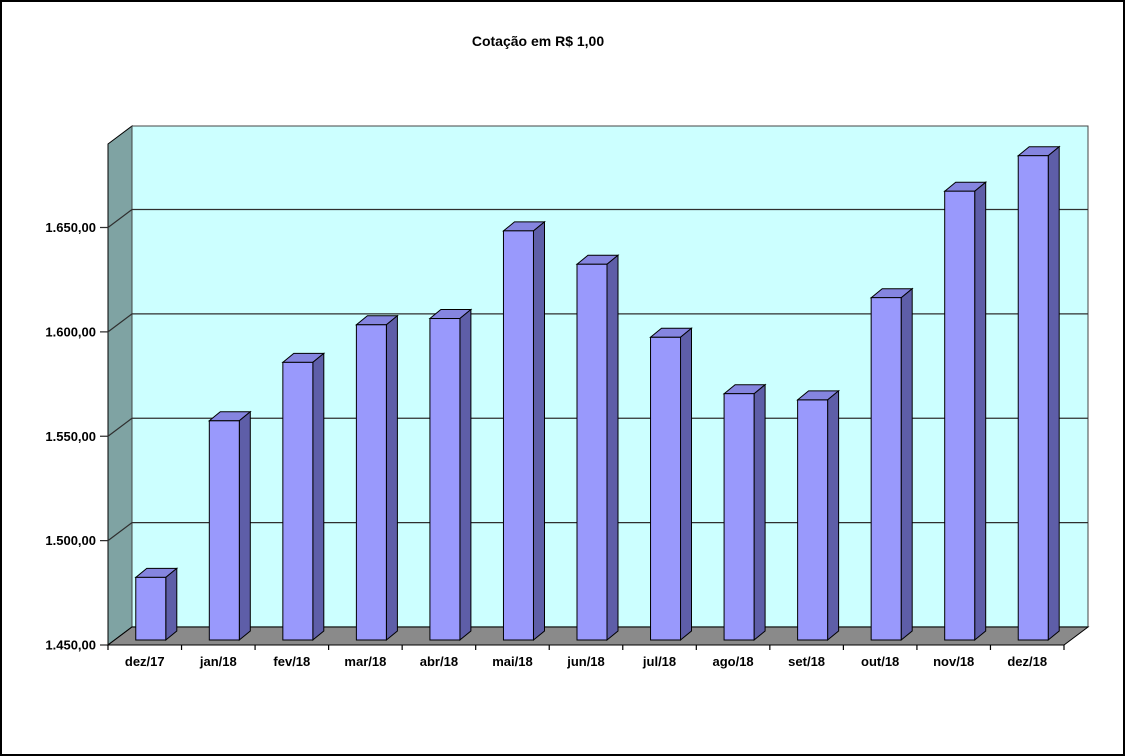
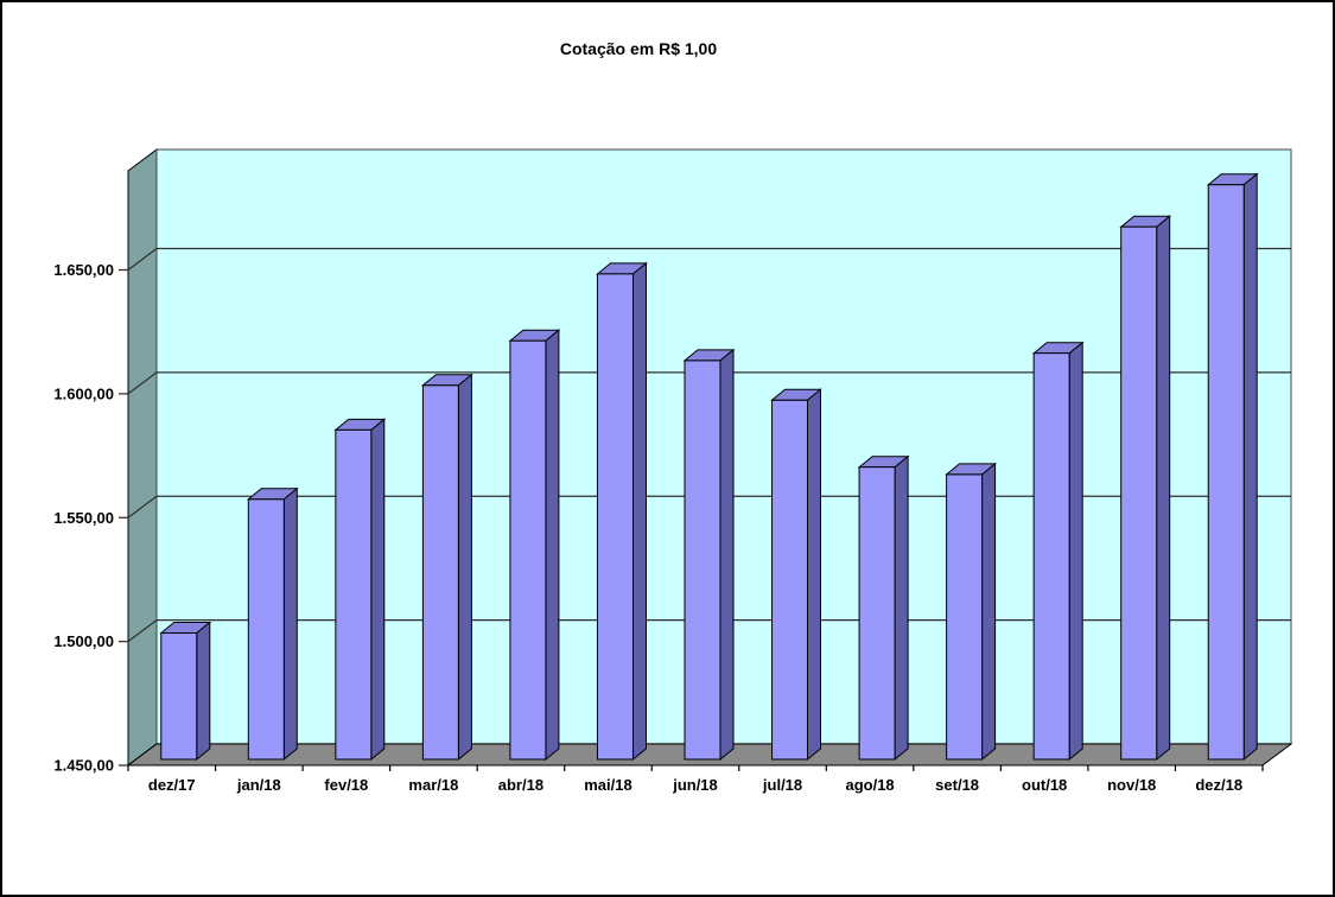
dez/17: 1480 -> 1501
abr/18: 1604 -> 1619
jun/18: 1630 -> 1611
